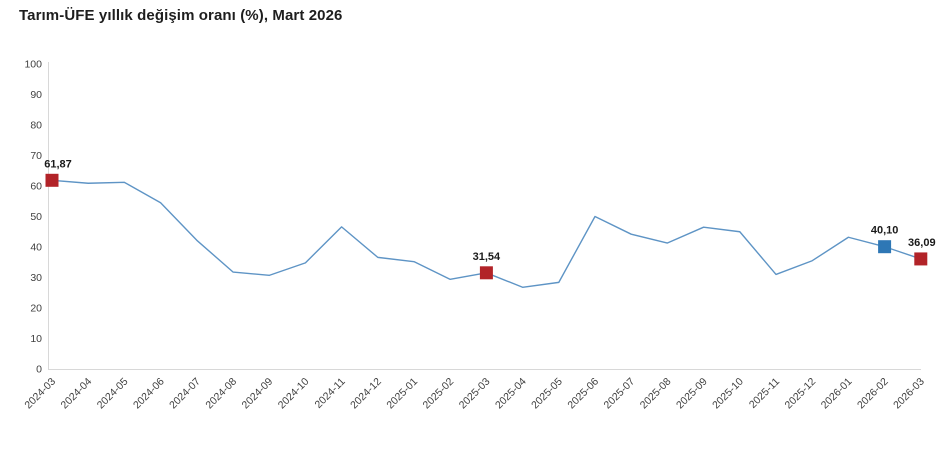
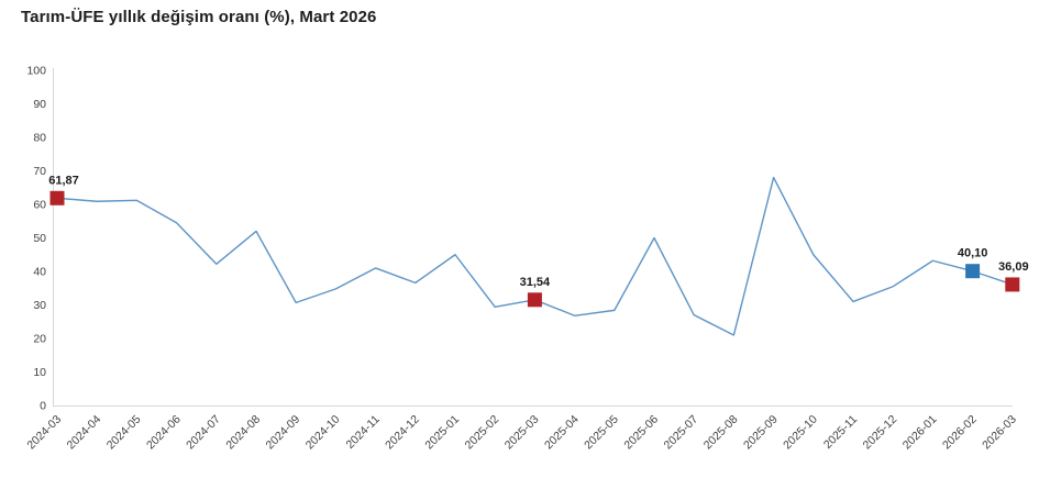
2024-08: 32 -> 52
2024-11: 47 -> 41
2025-01: 35 -> 45
2025-07: 44 -> 27
2025-08: 41 -> 21
2025-09: 46 -> 68
